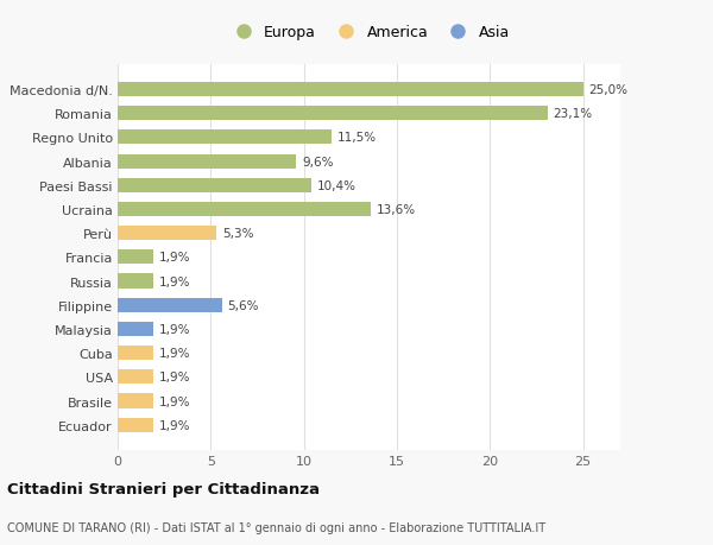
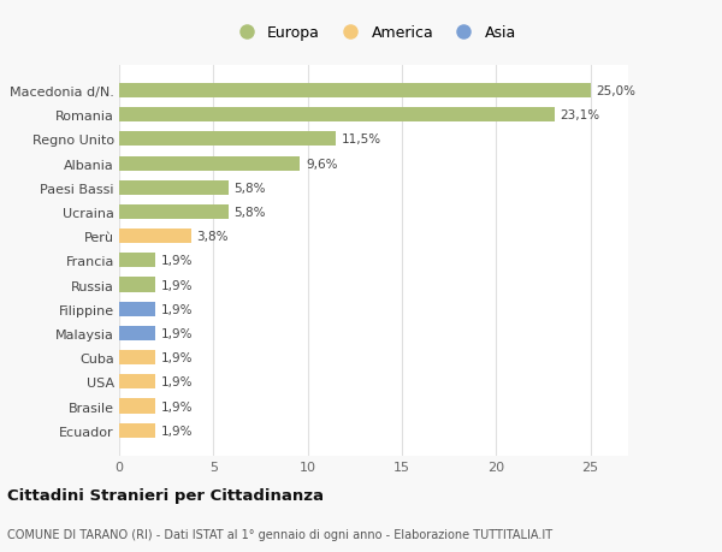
Paesi Bassi: 10,4% -> 5,8%
Ucraina: 13,6% -> 5,8%
Perù: 5,3% -> 3,8%
Filippine: 5,6% -> 1,9%
